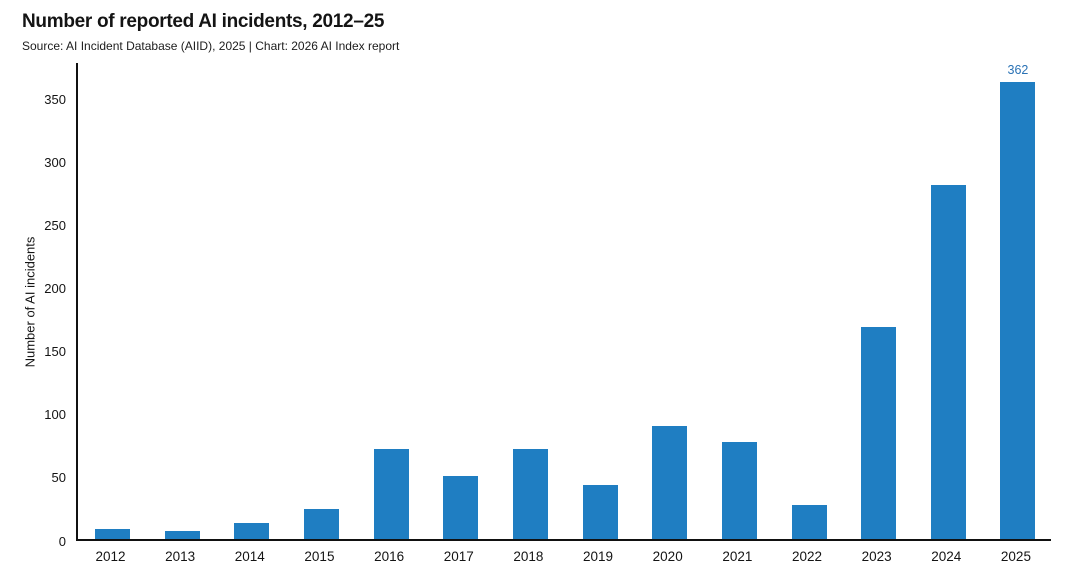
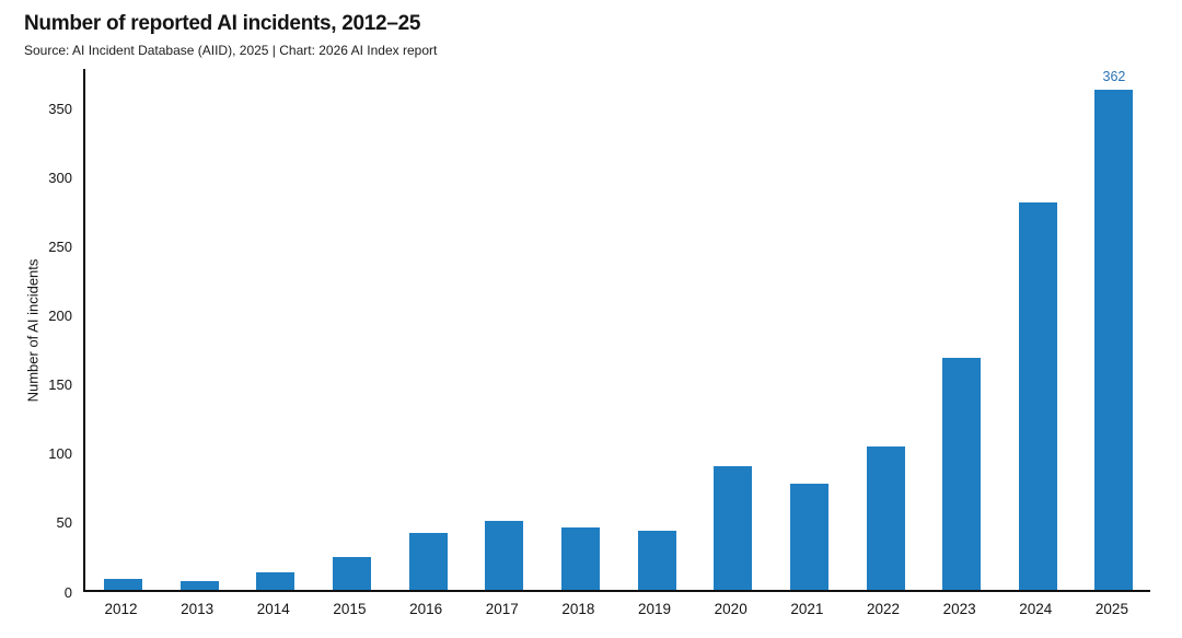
2016: 71 -> 41
2018: 71 -> 45
2022: 27 -> 104
